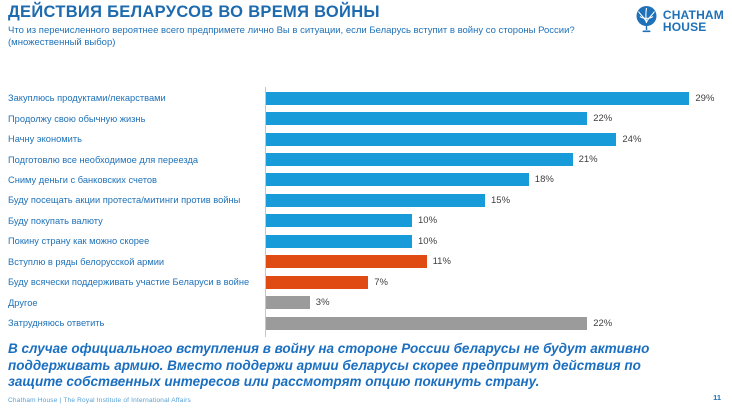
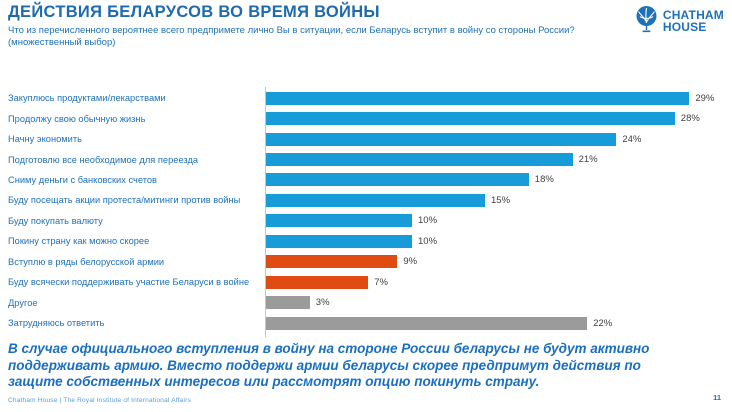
Продолжу свою обычную жизнь: 22% -> 28%
Вступлю в ряды белорусской армии: 11% -> 9%
